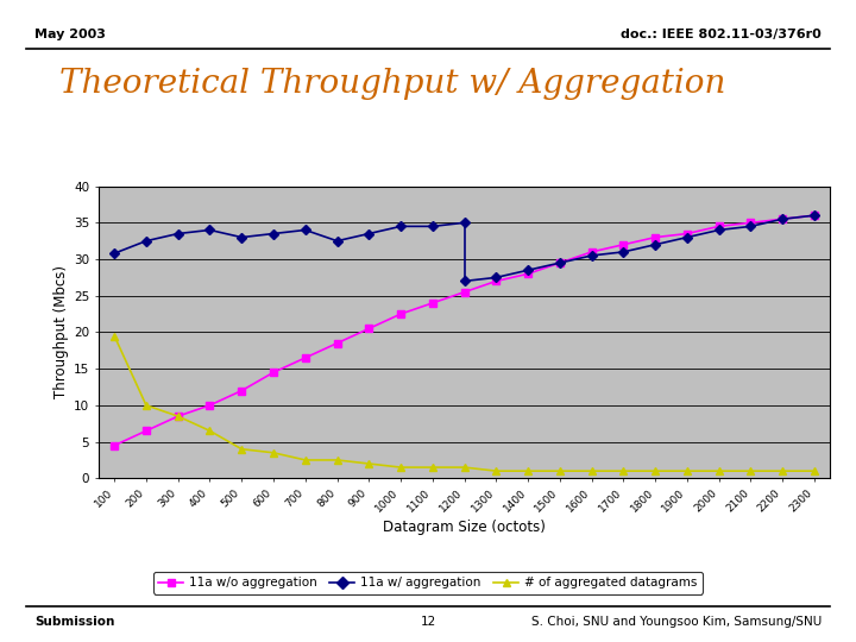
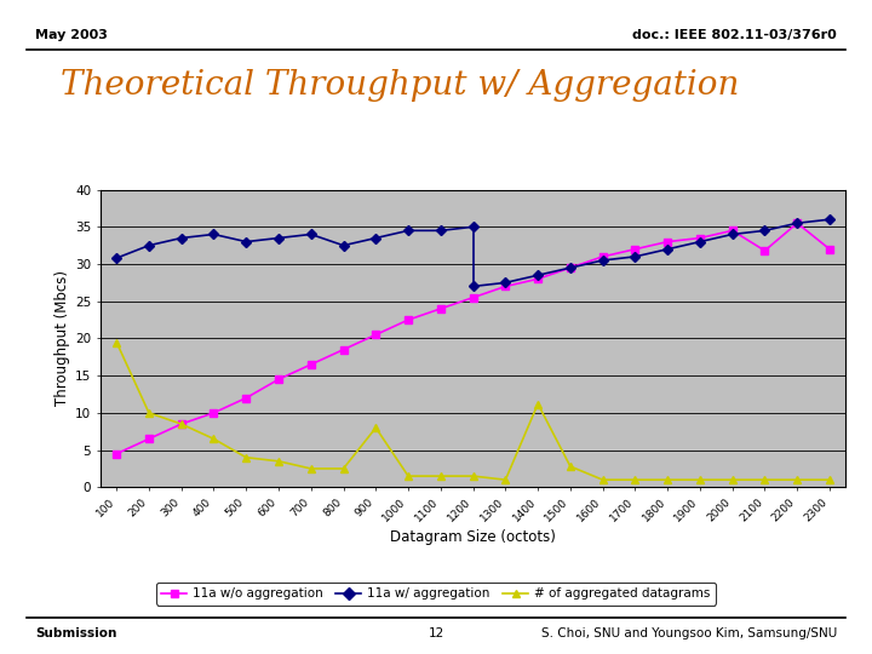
# of aggregated datagrams/900: 2.0 -> 8.0
# of aggregated datagrams/1400: 1.0 -> 11.2
# of aggregated datagrams/1500: 1.0 -> 2.8
11a w/o aggregation/2100: 35.0 -> 31.8
11a w/o aggregation/2300: 36.0 -> 32.0
